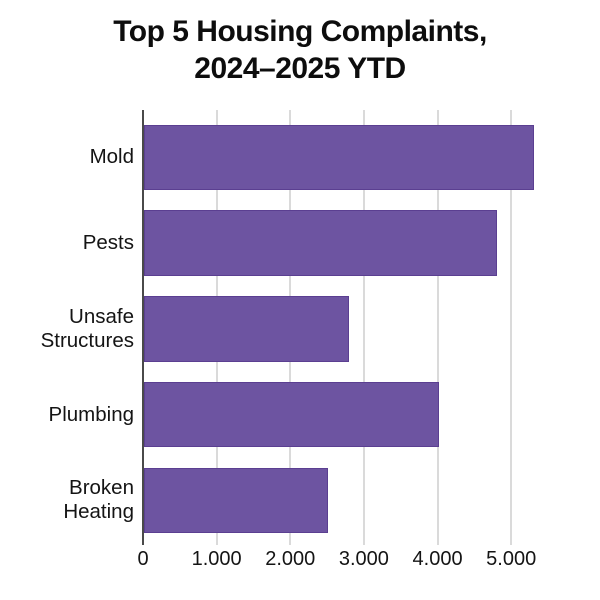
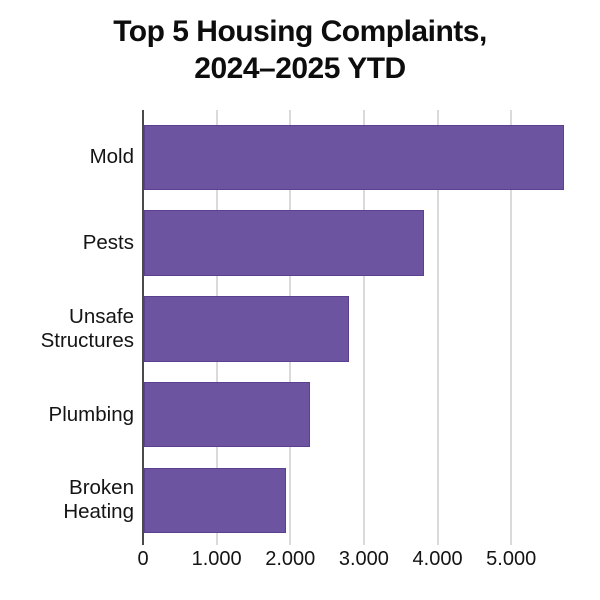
Mold: 5300 -> 5700
Pests: 4800 -> 3800
Plumbing: 4000 -> 2200
Broken Heating: 2500 -> 1900
